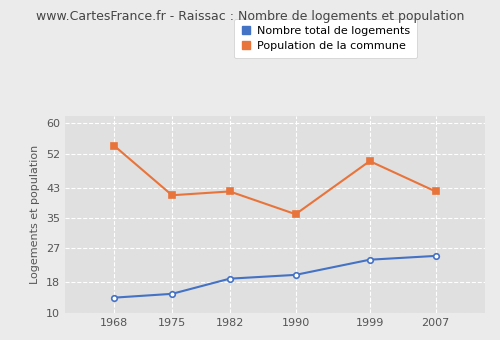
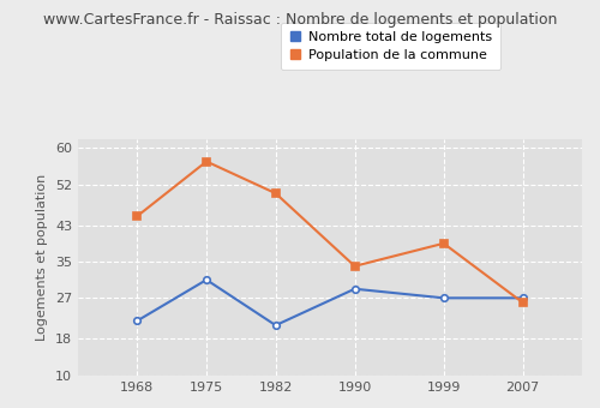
Nombre total de logements/1968: 14 -> 22
Population de la commune/1968: 54 -> 45
Nombre total de logements/1975: 15 -> 31
Population de la commune/1975: 41 -> 57
Nombre total de logements/1982: 19 -> 21
Population de la commune/1982: 42 -> 50
Nombre total de logements/1990: 20 -> 29
Population de la commune/1990: 36 -> 34
Nombre total de logements/1999: 24 -> 27
Population de la commune/1999: 50 -> 39
Nombre total de logements/2007: 25 -> 27
Population de la commune/2007: 42 -> 26
